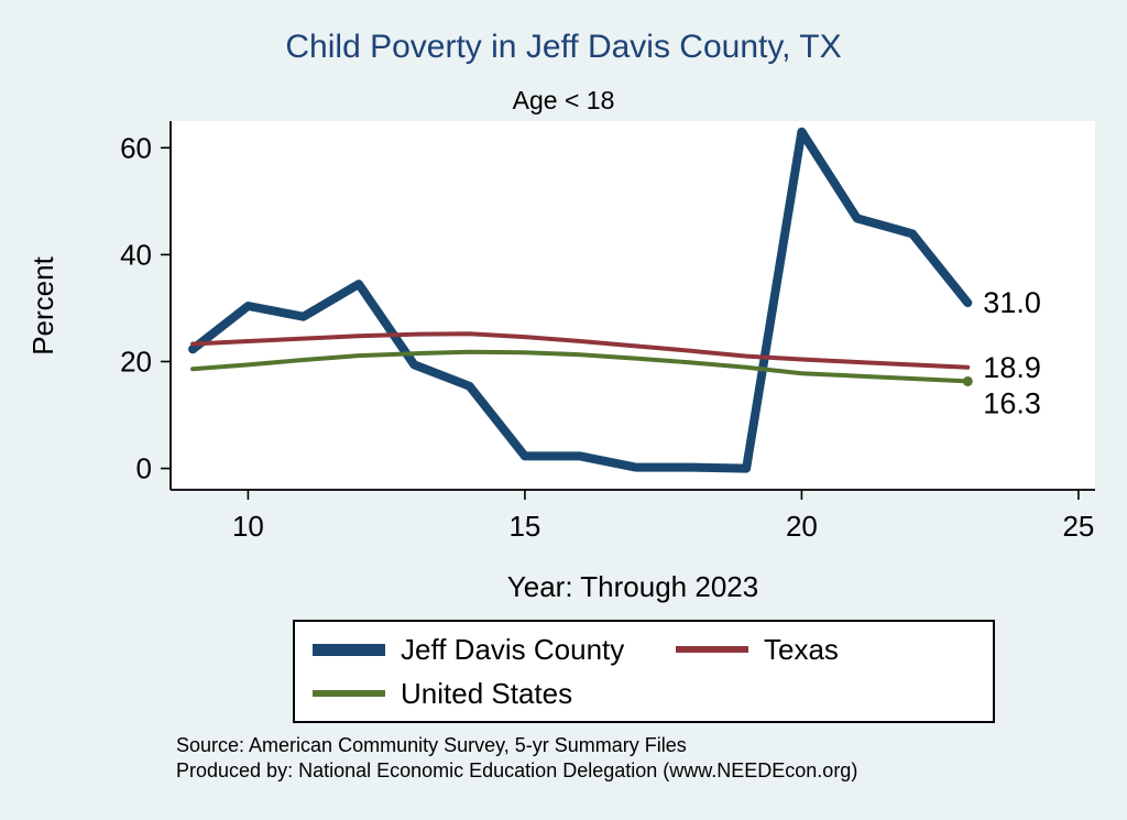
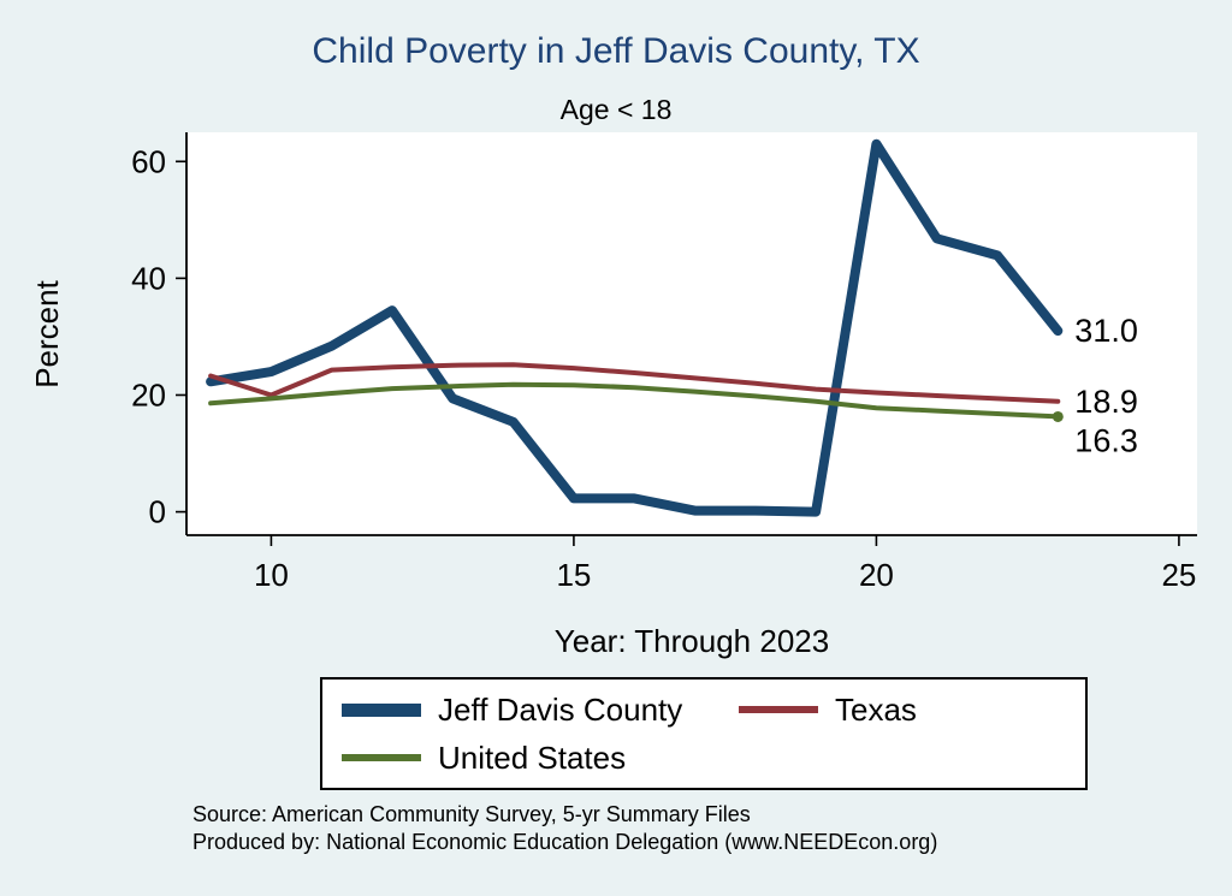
Jeff Davis County/10: 30 -> 24
Texas/10: 24 -> 20
